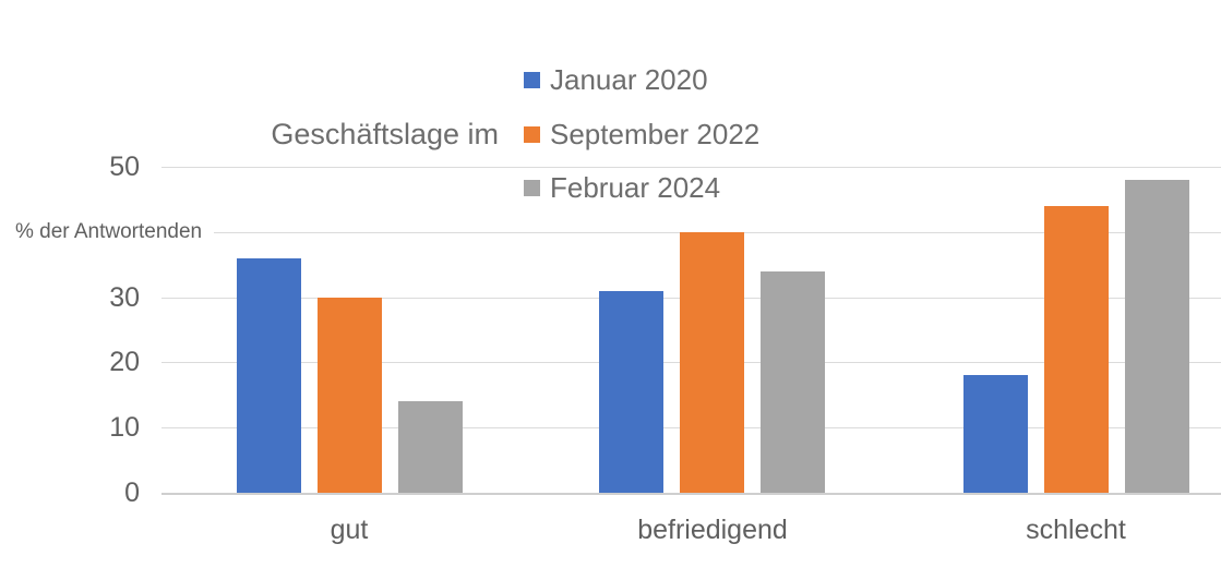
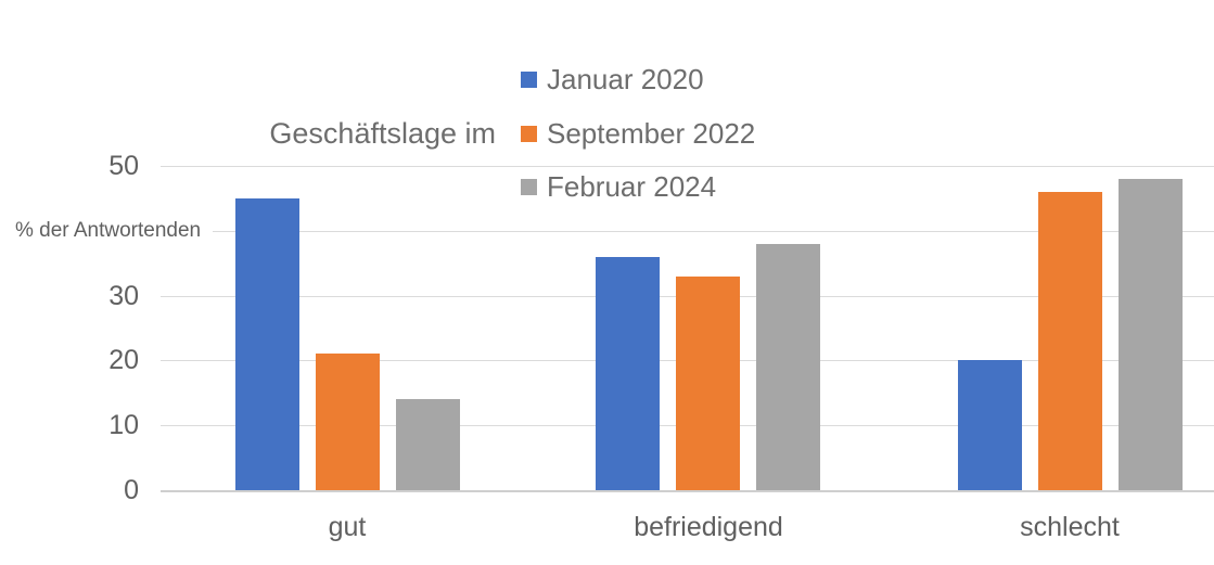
Januar 2020/gut: 36 -> 45
September 2022/gut: 30 -> 21
Januar 2020/befriedigend: 31 -> 36
September 2022/befriedigend: 40 -> 33
Februar 2024/befriedigend: 34 -> 38
Januar 2020/schlecht: 18 -> 20
September 2022/schlecht: 44 -> 46
